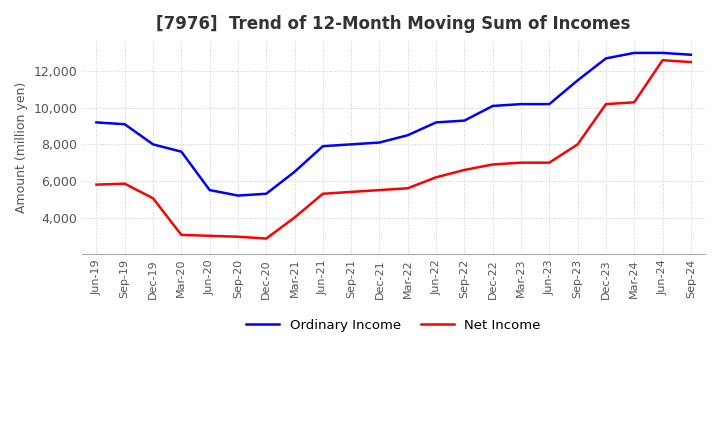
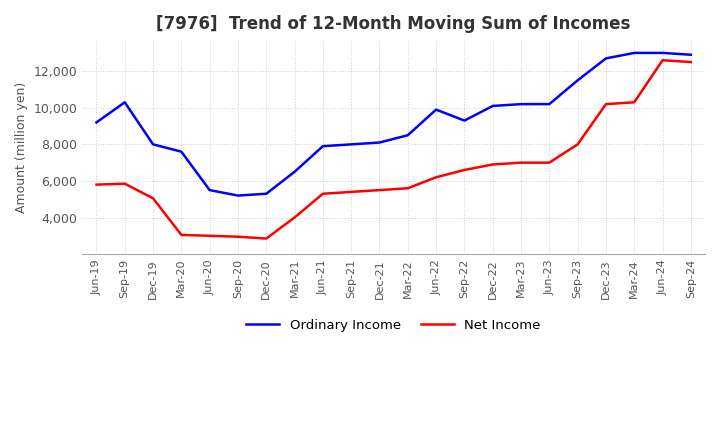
Ordinary Income/Sep-19: 9,100 -> 10,300
Ordinary Income/Jun-22: 9,200 -> 9,900
